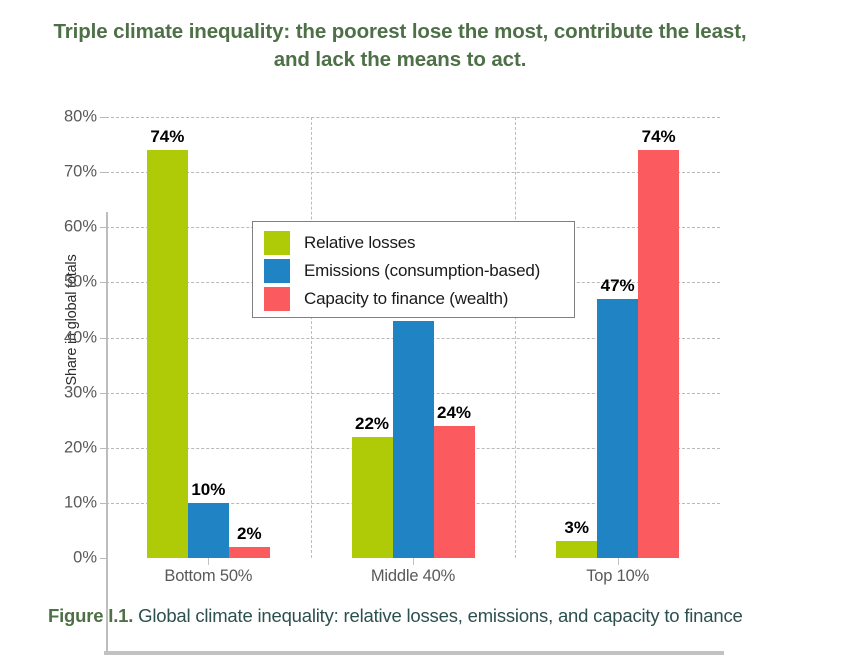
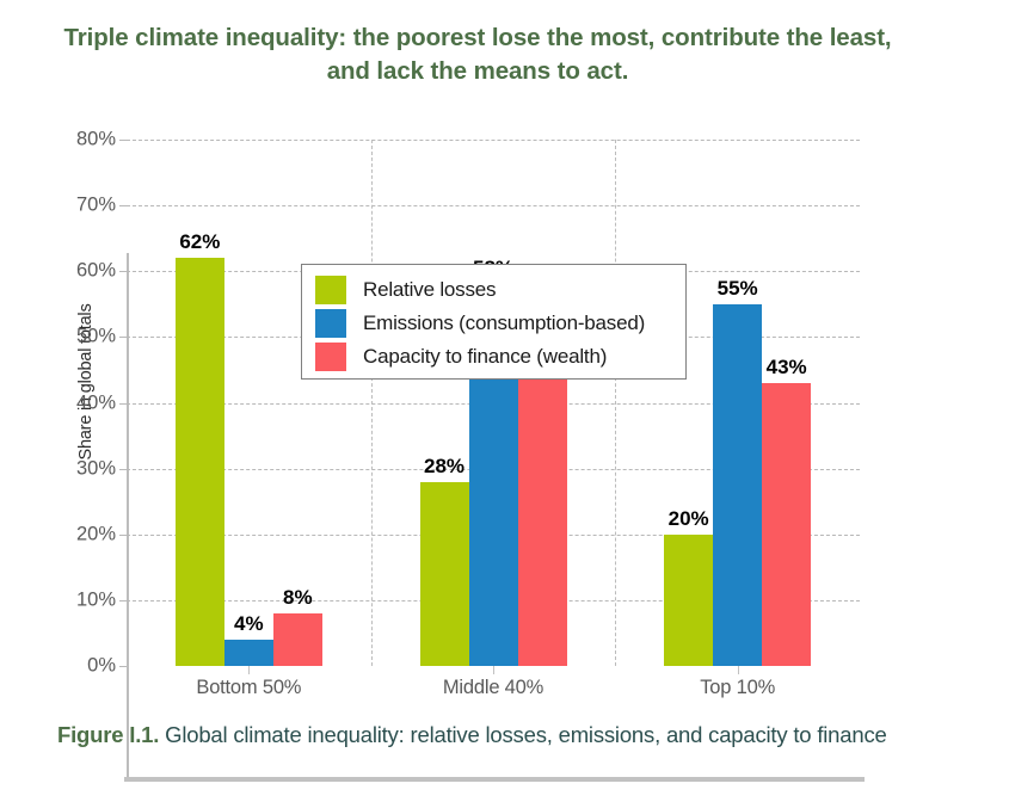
Relative losses/Bottom 50%: 74% -> 62%
Emissions (consumption-based)/Bottom 50%: 10% -> 4%
Capacity to finance (wealth)/Bottom 50%: 2% -> 8%
Relative losses/Middle 40%: 22% -> 28%
Emissions (consumption-based)/Middle 40%: 43% -> 58%
Capacity to finance (wealth)/Middle 40%: 24% -> 53%
Relative losses/Top 10%: 3% -> 20%
Emissions (consumption-based)/Top 10%: 47% -> 55%
Capacity to finance (wealth)/Top 10%: 74% -> 43%
